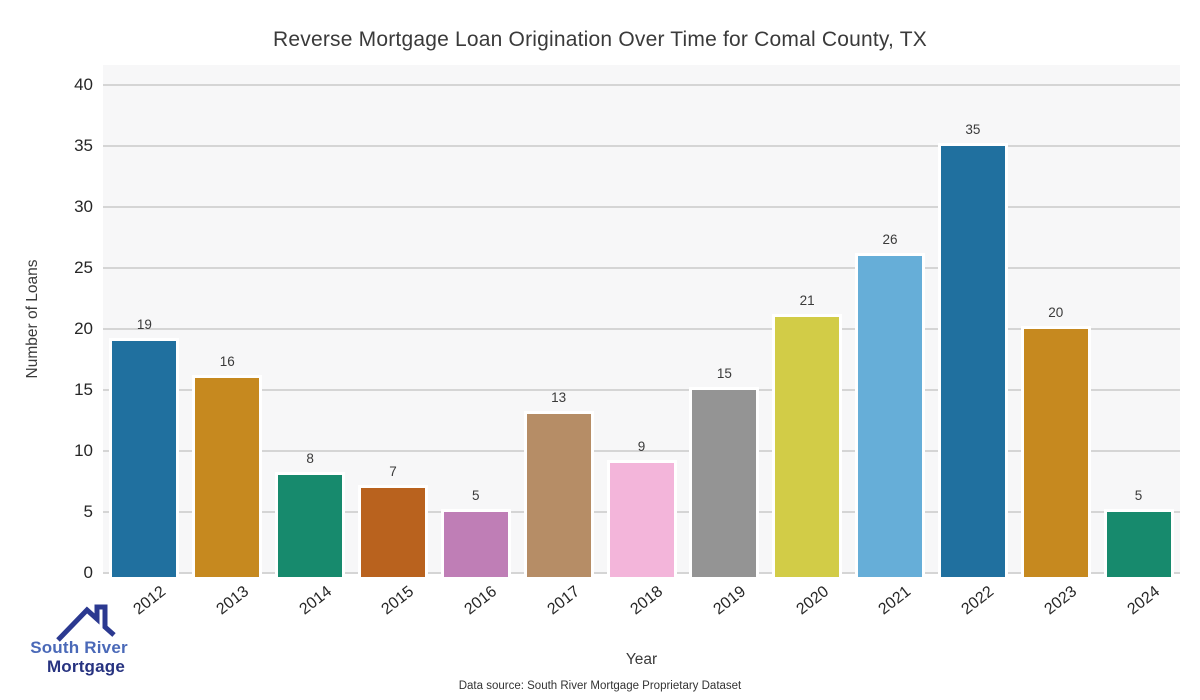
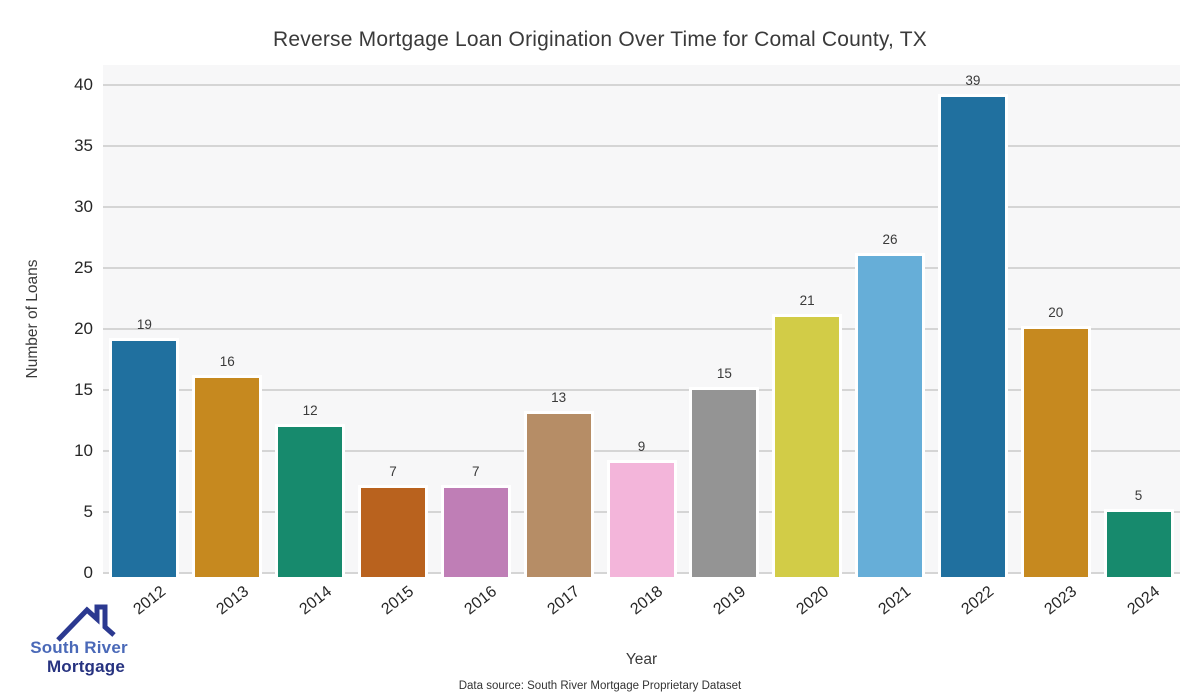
2014: 8 -> 12
2016: 5 -> 7
2022: 35 -> 39
